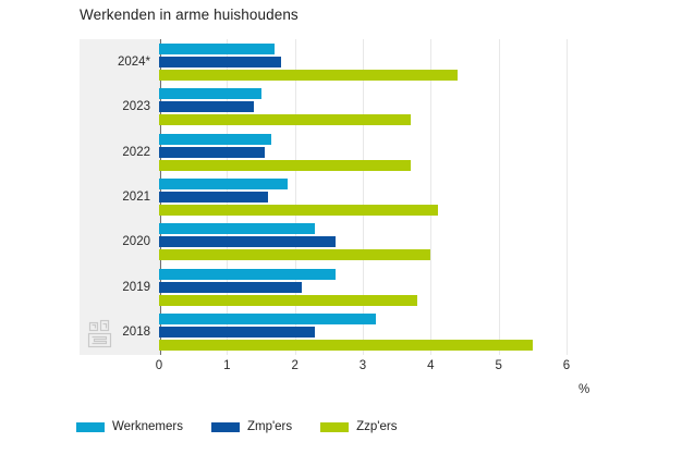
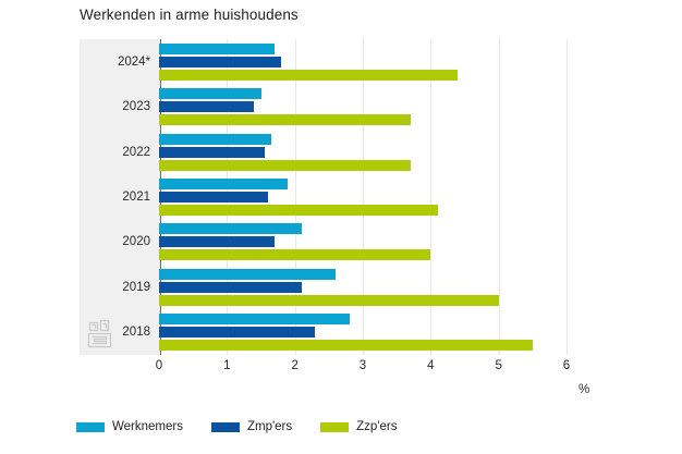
Werknemers/2020: 2.3 -> 2.1
Zmp'ers/2020: 2.6 -> 1.7
Zzp'ers/2019: 3.8 -> 5.0
Werknemers/2018: 3.2 -> 2.8
